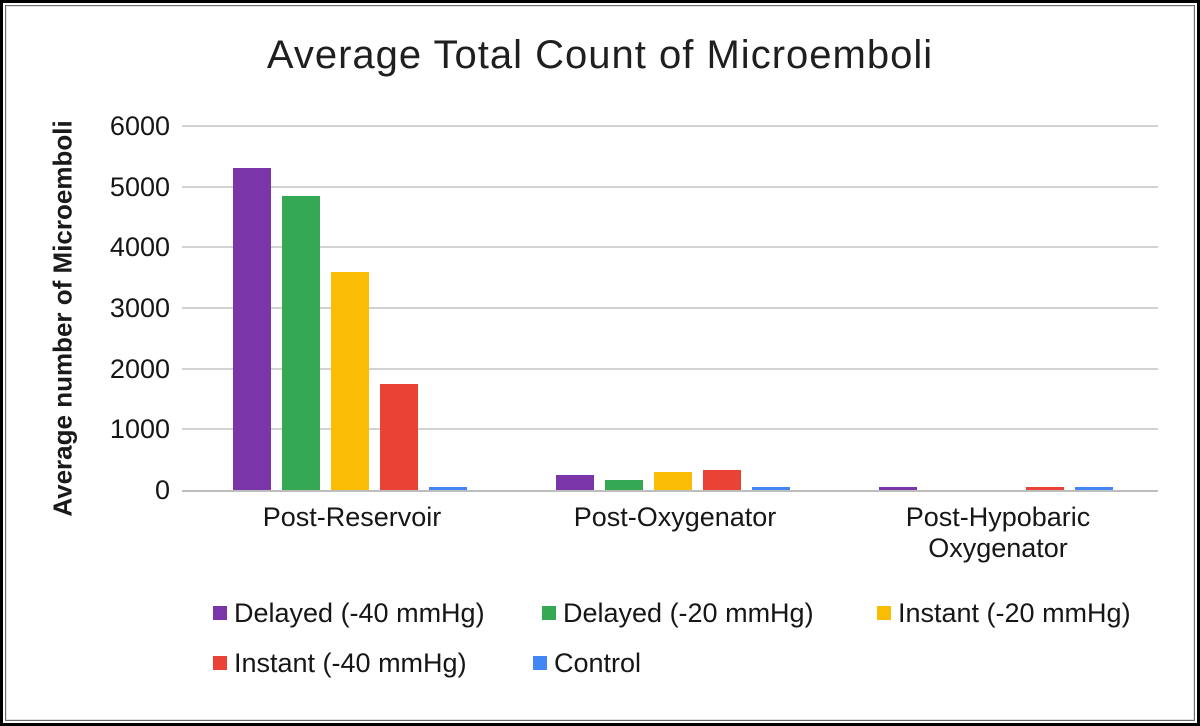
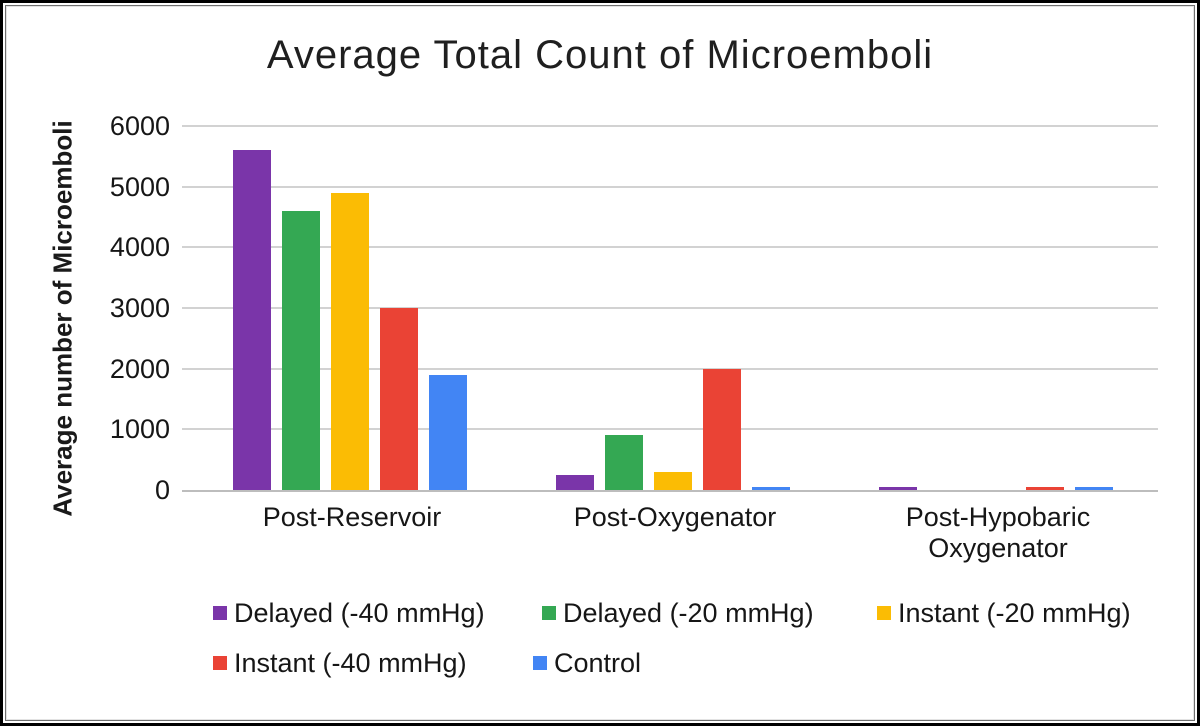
Delayed (-40 mmHg)/Post-Reservoir: 5300 -> 5600
Delayed (-20 mmHg)/Post-Reservoir: 4800 -> 4600
Instant (-20 mmHg)/Post-Reservoir: 3600 -> 4900
Instant (-40 mmHg)/Post-Reservoir: 1800 -> 3000
Control/Post-Reservoir: 100 -> 1900
Delayed (-20 mmHg)/Post-Oxygenator: 200 -> 900
Instant (-40 mmHg)/Post-Oxygenator: 300 -> 2000
